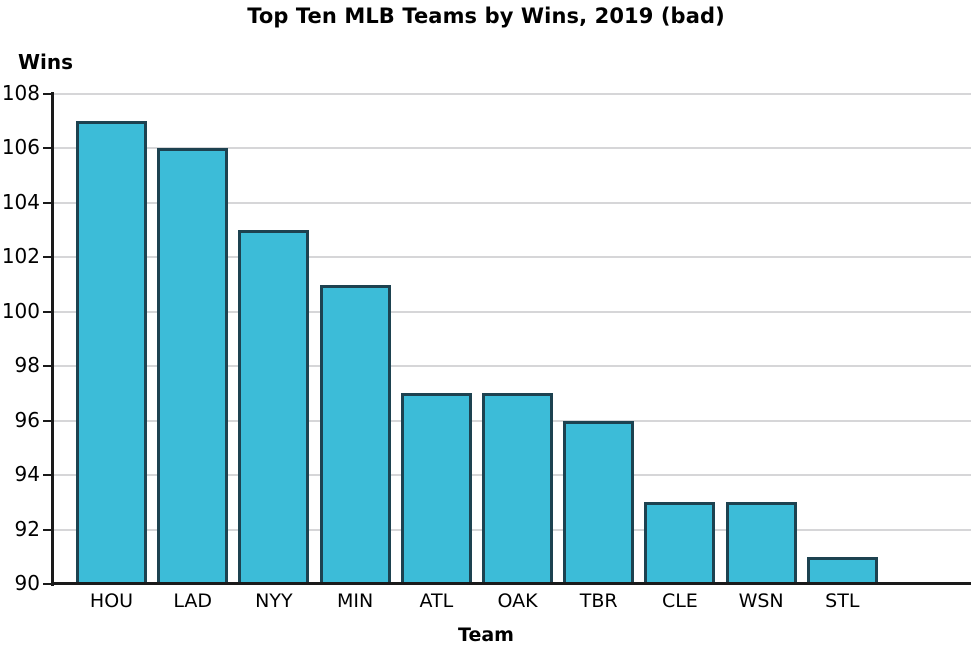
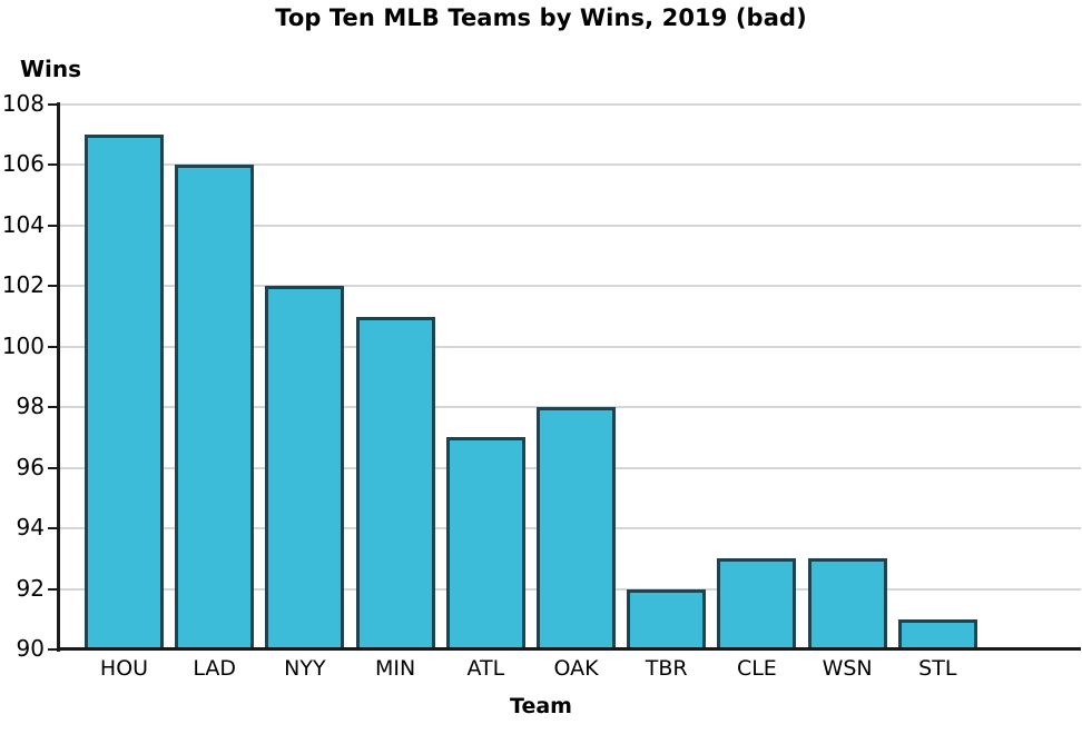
NYY: 103 -> 102
OAK: 97 -> 98
TBR: 96 -> 92
